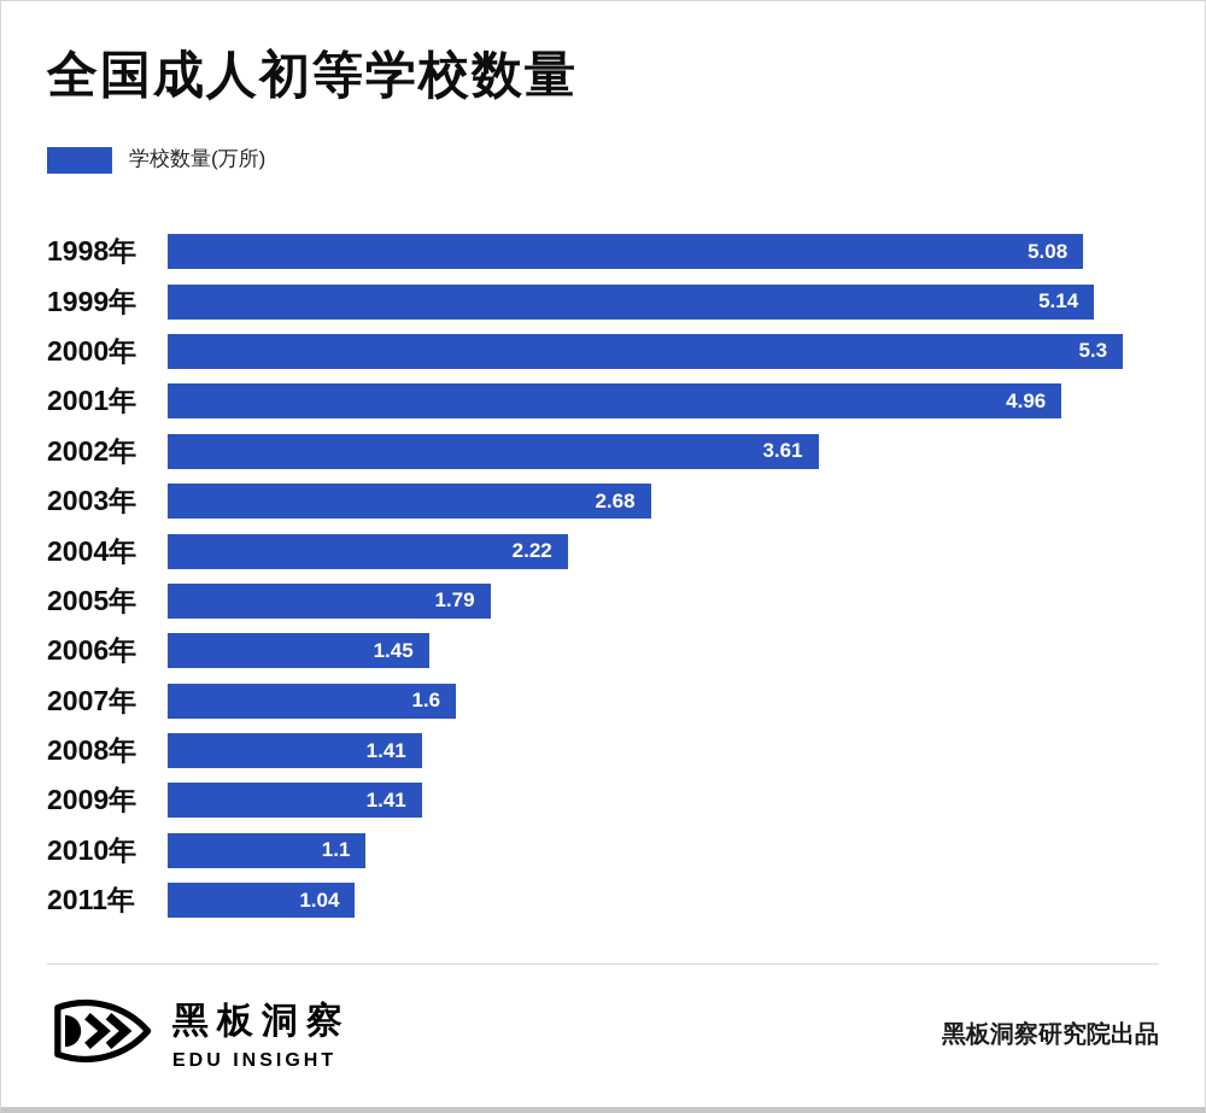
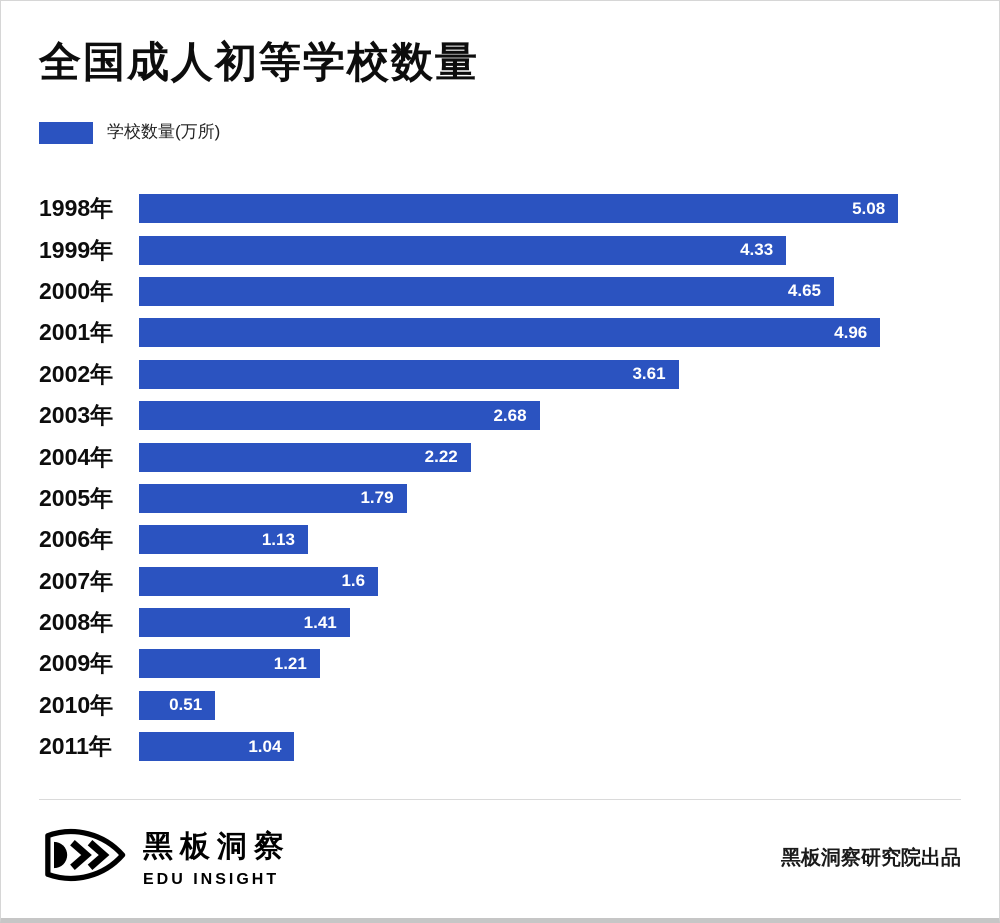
1999年: 5.14 -> 4.33
2000年: 5.3 -> 4.65
2006年: 1.45 -> 1.13
2009年: 1.41 -> 1.21
2010年: 1.1 -> 0.51
